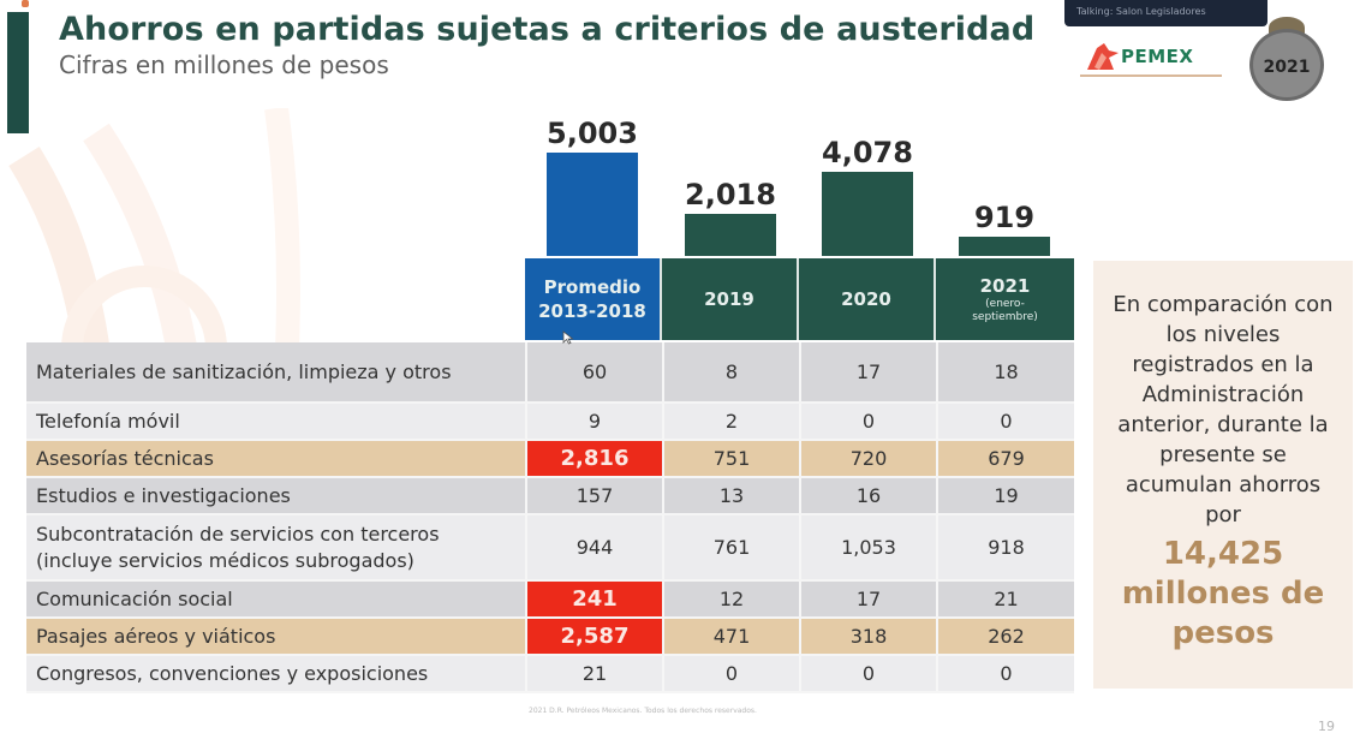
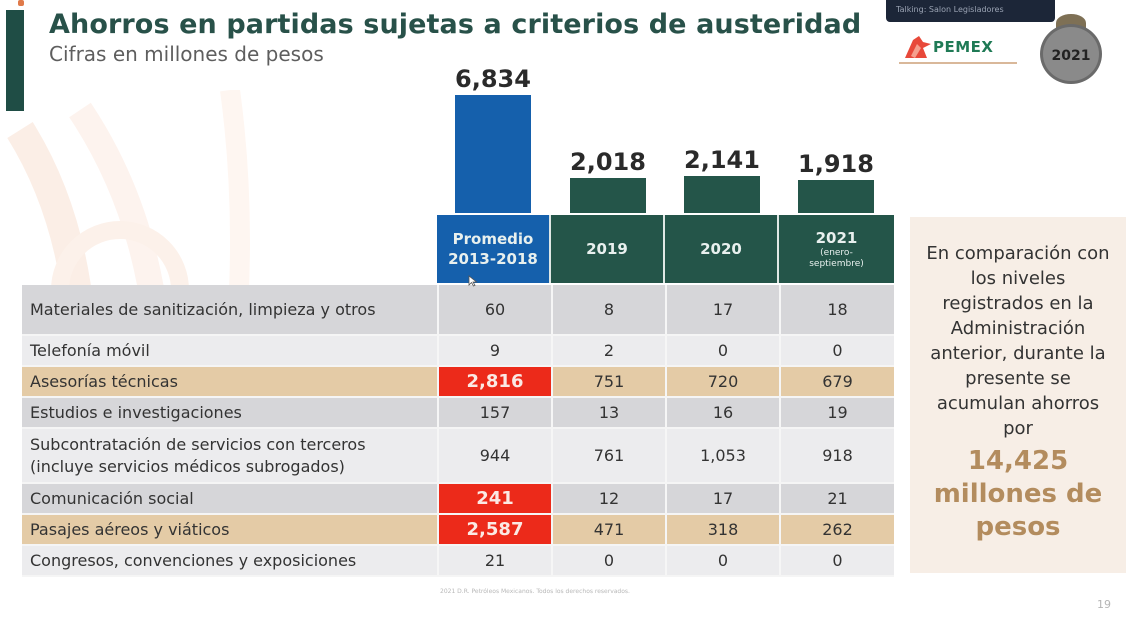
Promedio 2013-2018: 5,003 -> 6,834
2020: 4,078 -> 2,141
2021 (enero-septiembre): 919 -> 1,918
